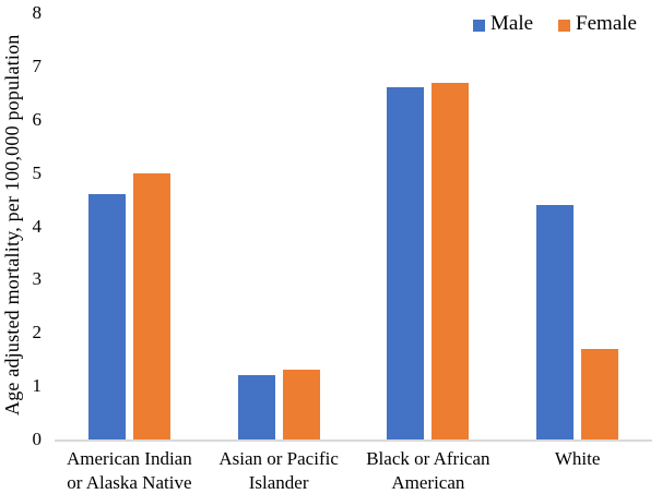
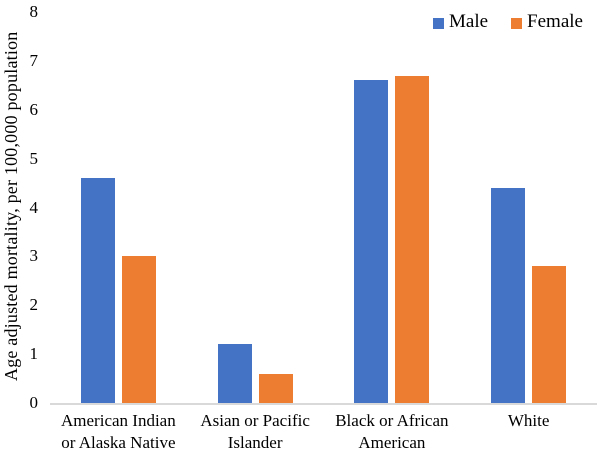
Female/American Indian or Alaska Native: 5.0 -> 3.0
Female/Asian or Pacific Islander: 1.3 -> 0.6
Female/White: 1.7 -> 2.8
